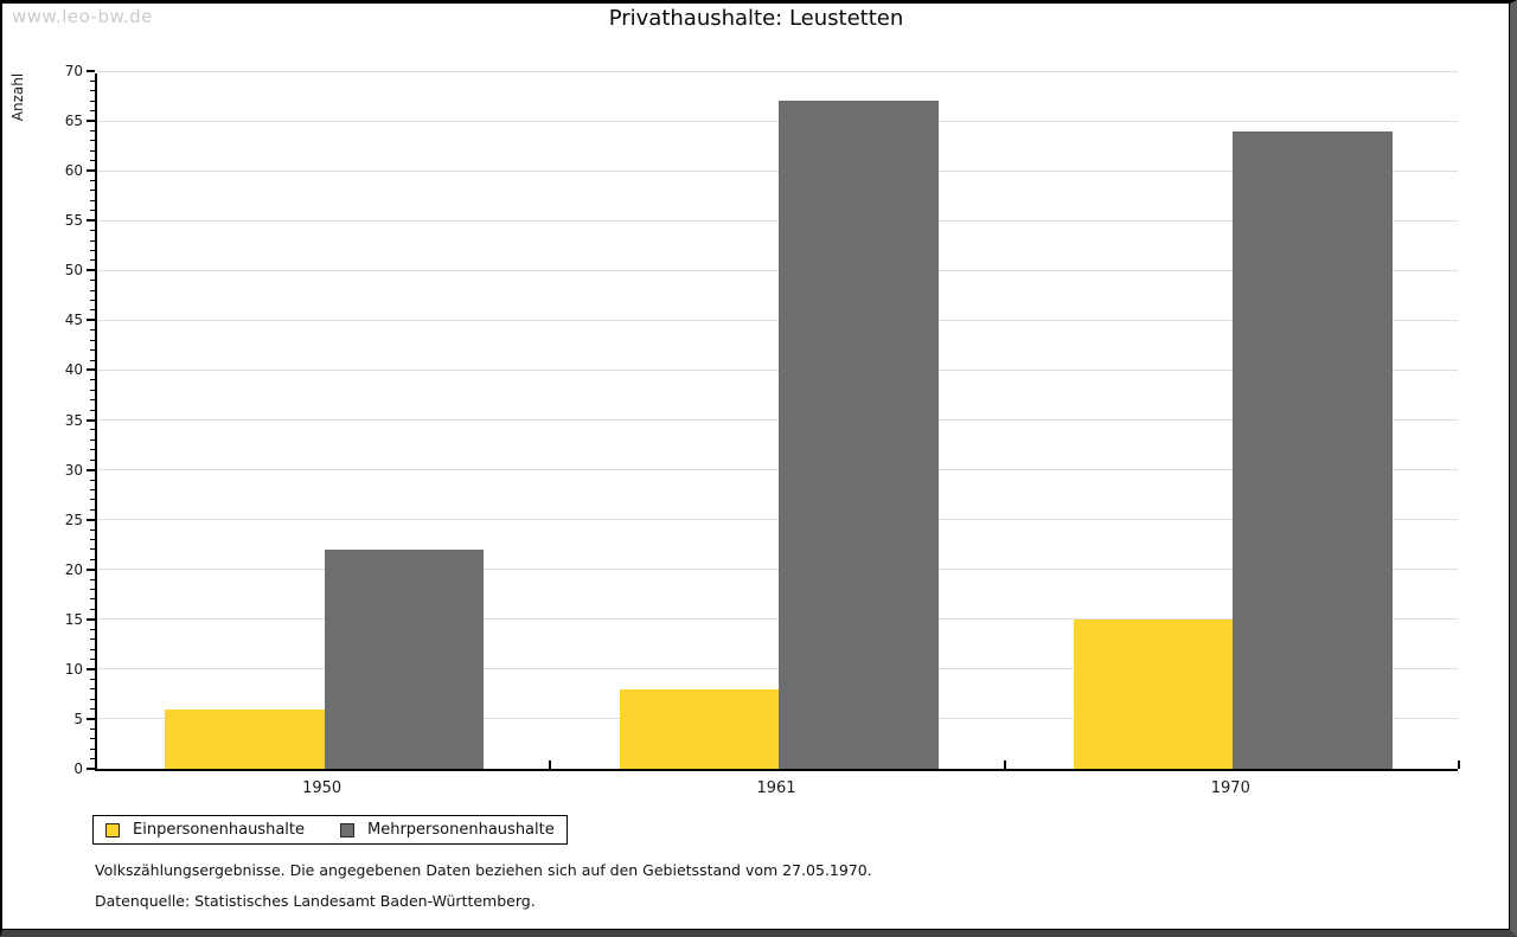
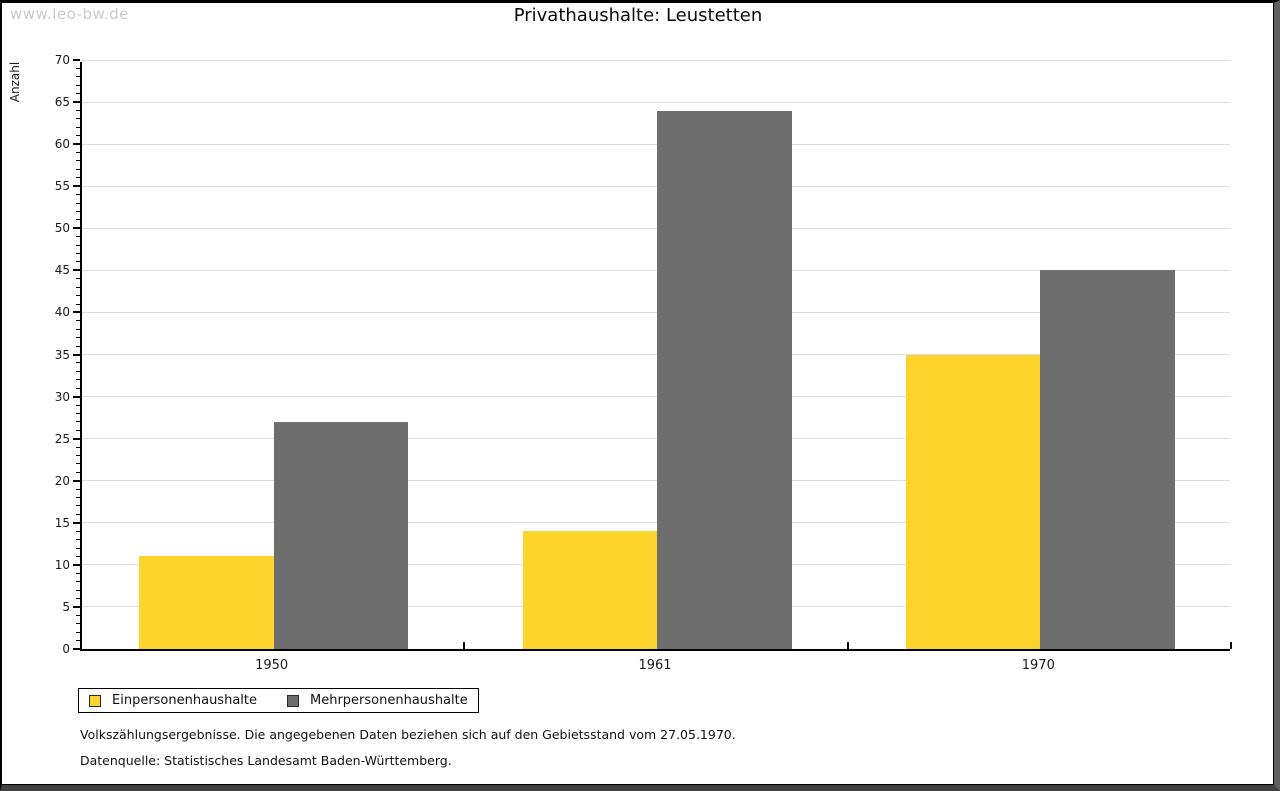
Einpersonenhaushalte/1950: 6 -> 11
Mehrpersonenhaushalte/1950: 22 -> 27
Einpersonenhaushalte/1961: 8 -> 14
Mehrpersonenhaushalte/1961: 67 -> 64
Einpersonenhaushalte/1970: 15 -> 35
Mehrpersonenhaushalte/1970: 64 -> 45
